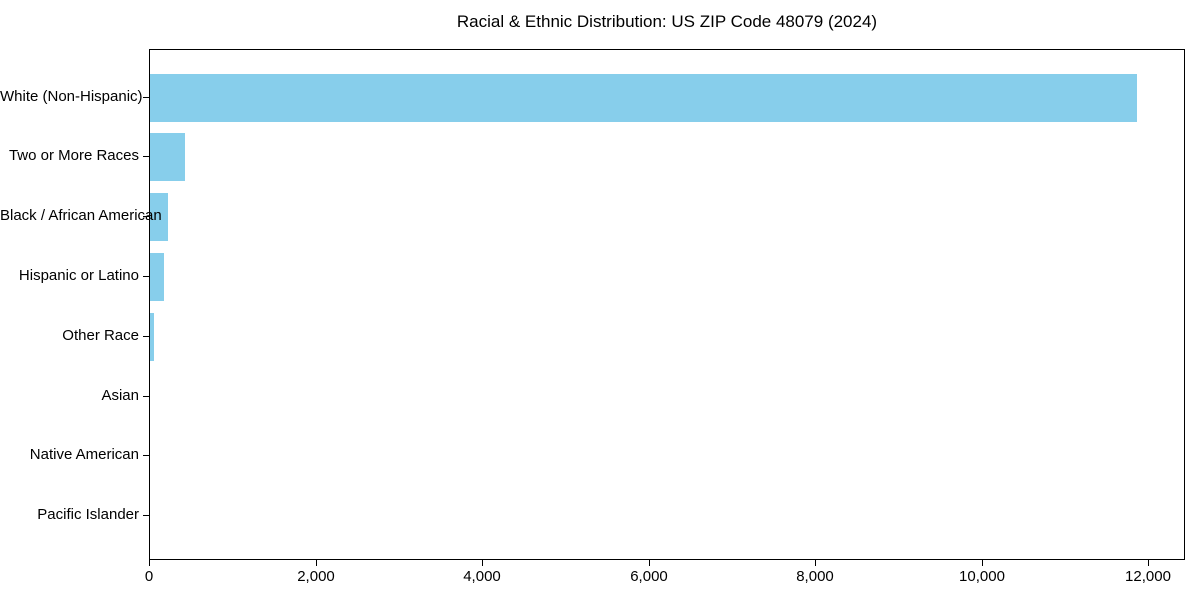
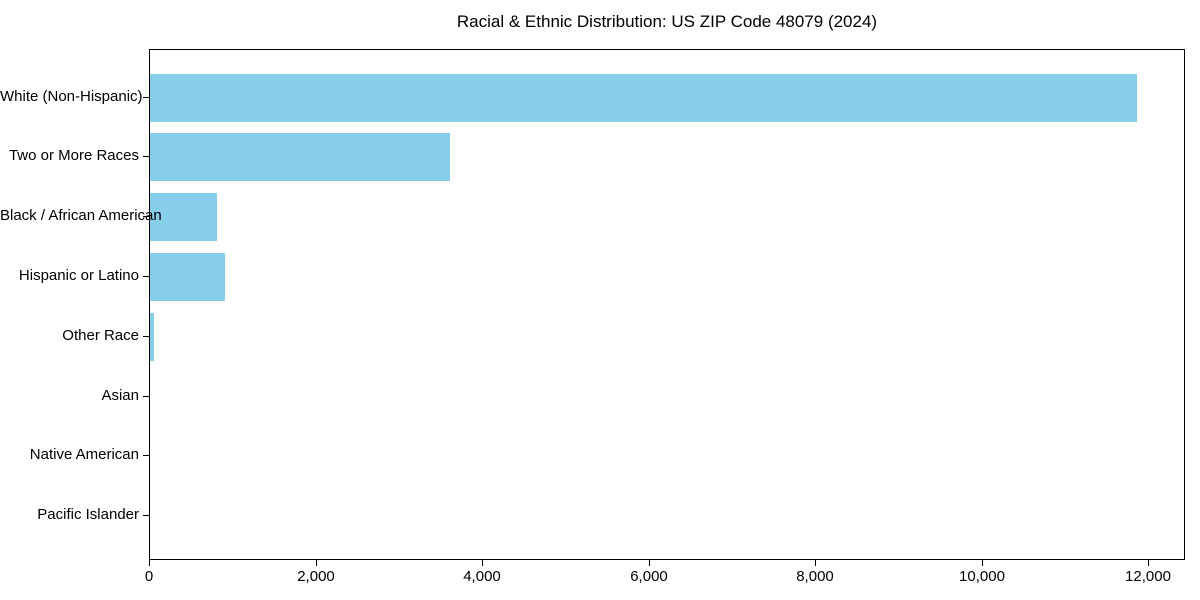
Two or More Races: 400 -> 3600
Black / African American: 200 -> 800
Hispanic or Latino: 200 -> 900
